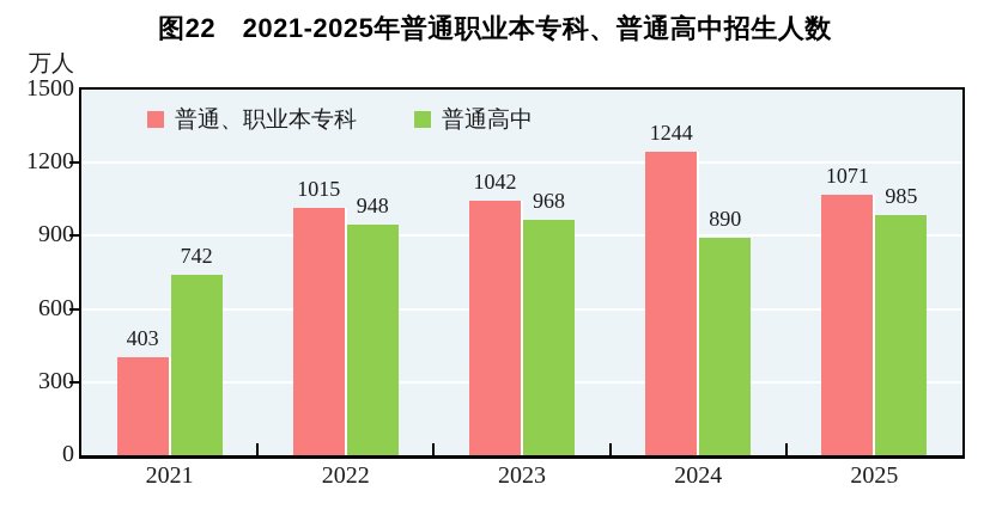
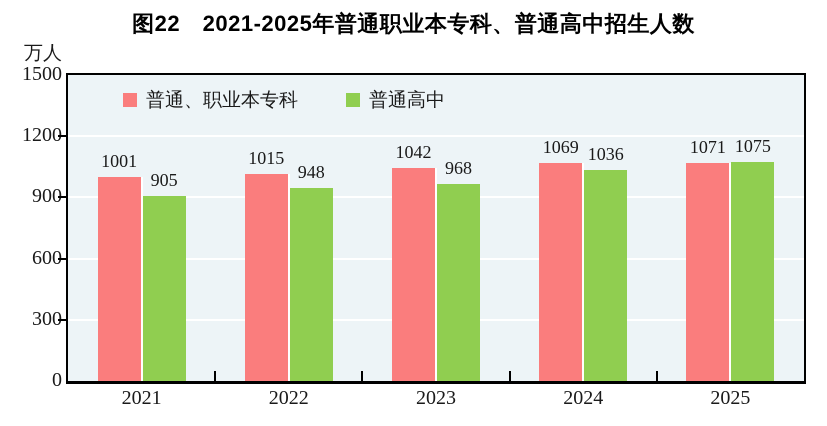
普通、职业本专科/2021: 403 -> 1001
普通高中/2021: 742 -> 905
普通、职业本专科/2024: 1244 -> 1069
普通高中/2024: 890 -> 1036
普通高中/2025: 985 -> 1075
